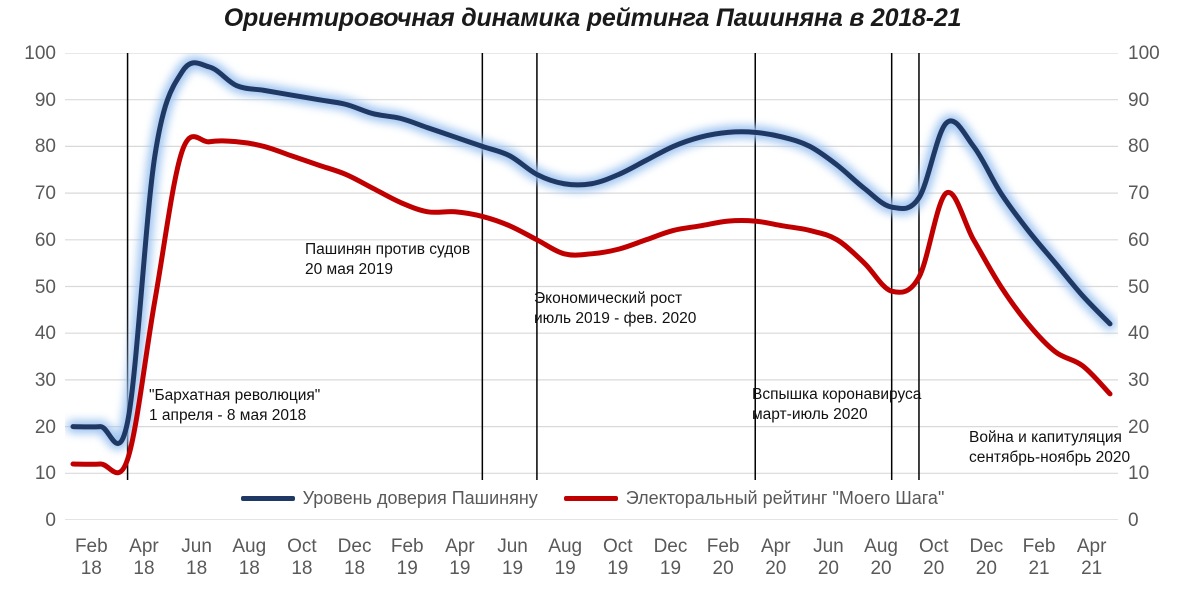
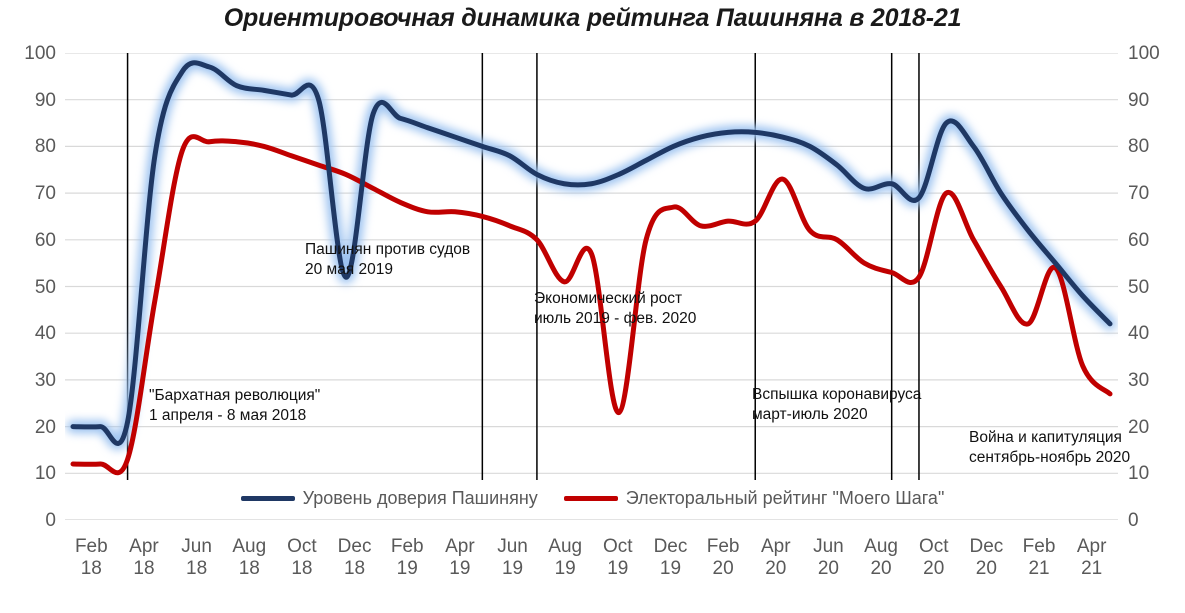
Уровень доверия Пашиняну/Dec 18: 89 -> 52
Электоральный рейтинг "Моего Шага"/Aug 19: 57 -> 51
Электоральный рейтинг "Моего Шага"/Oct 19: 58 -> 23
Электоральный рейтинг "Моего Шага"/Dec 19: 62 -> 67
Электоральный рейтинг "Моего Шага"/Apr 20: 63 -> 73
Уровень доверия Пашиняну/Aug 20: 67 -> 72
Электоральный рейтинг "Моего Шага"/Aug 20: 49 -> 53
Электоральный рейтинг "Моего Шага"/Feb 21: 36 -> 54
